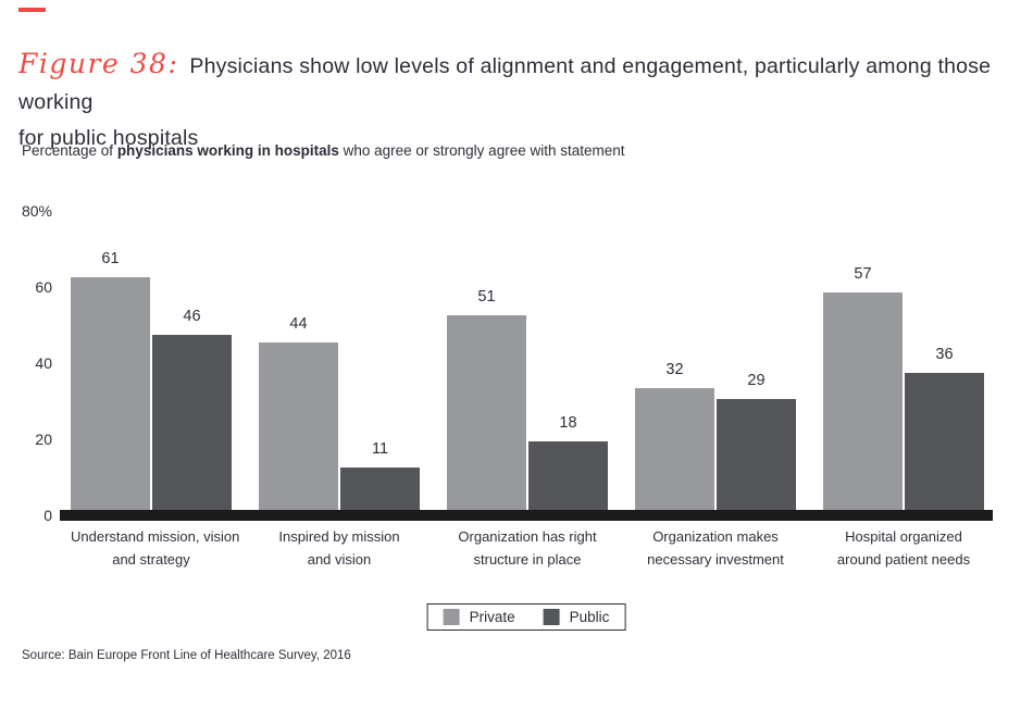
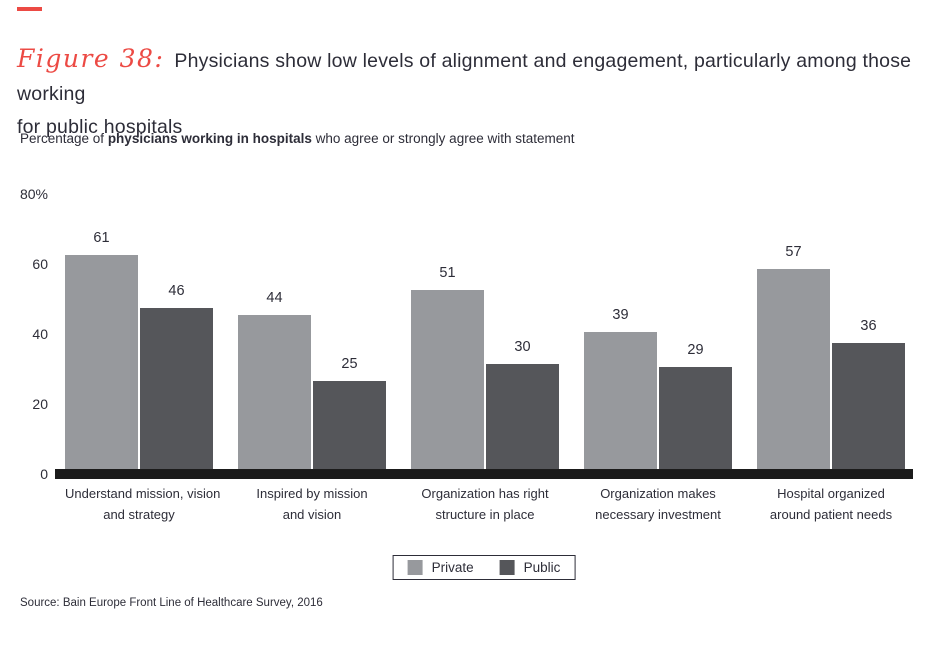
Public/Inspired by mission and vision: 11 -> 25
Public/Organization has right structure in place: 18 -> 30
Private/Organization makes necessary investment: 32 -> 39
